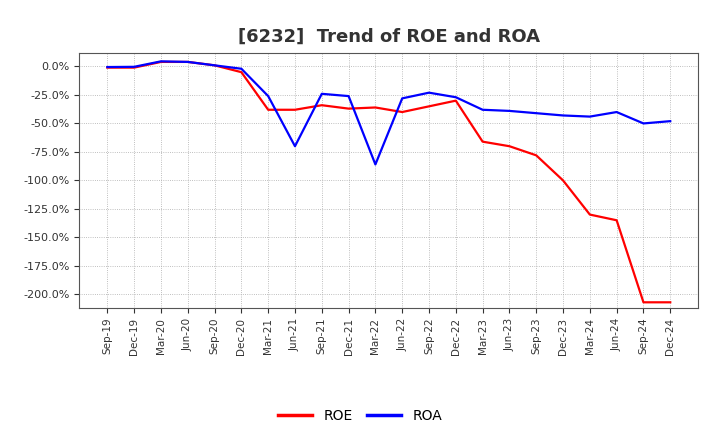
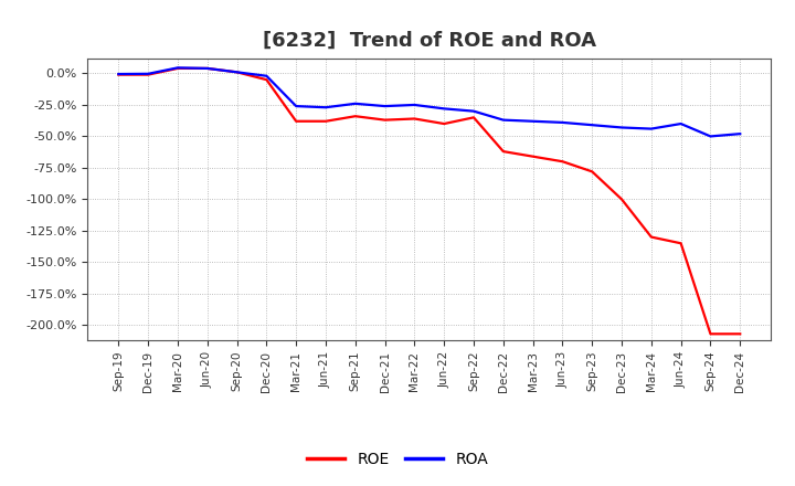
ROA/Jun-21: -70% -> -27%
ROA/Mar-22: -86% -> -25%
ROA/Sep-22: -23% -> -30%
ROE/Dec-22: -30% -> -62%
ROA/Dec-22: -27% -> -37%
